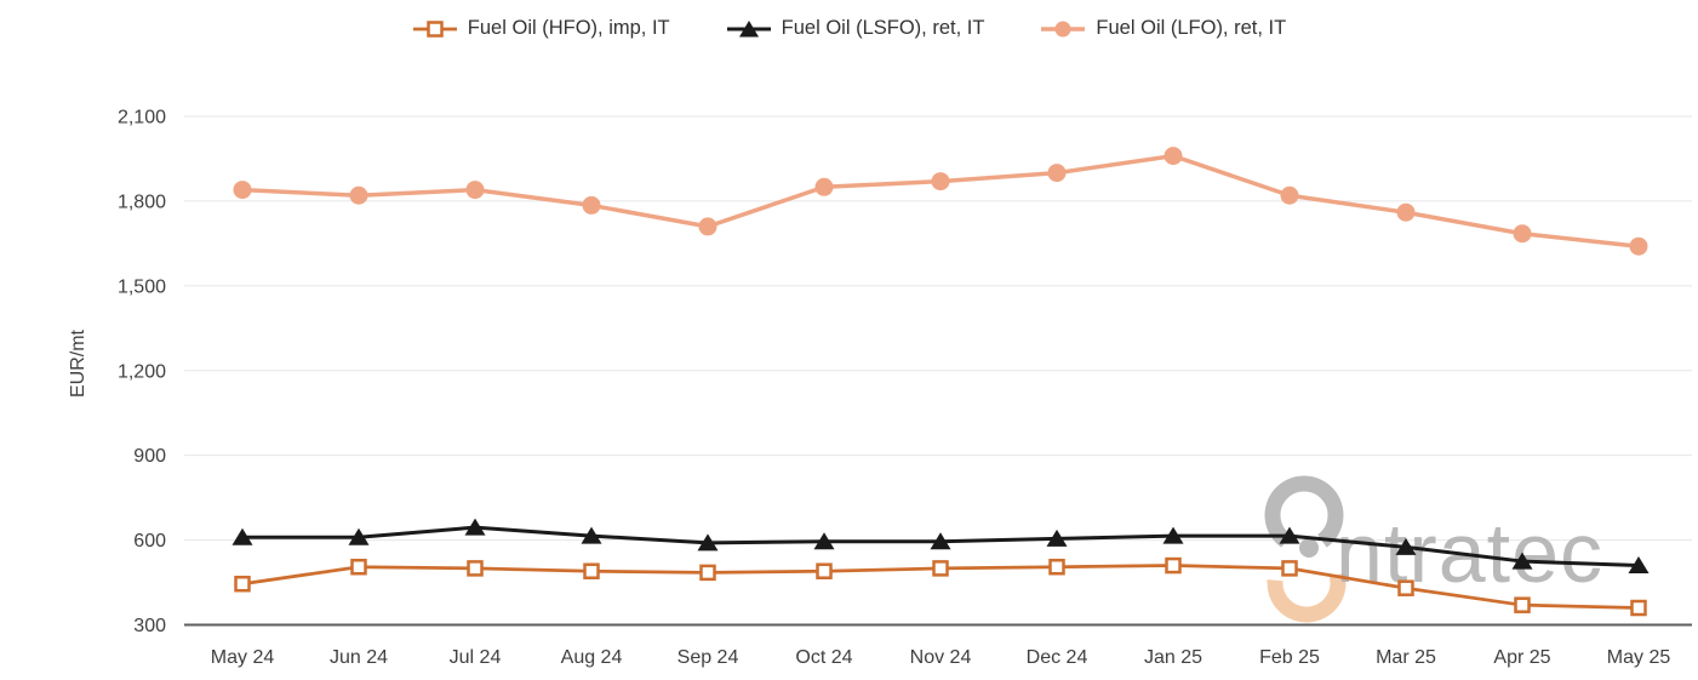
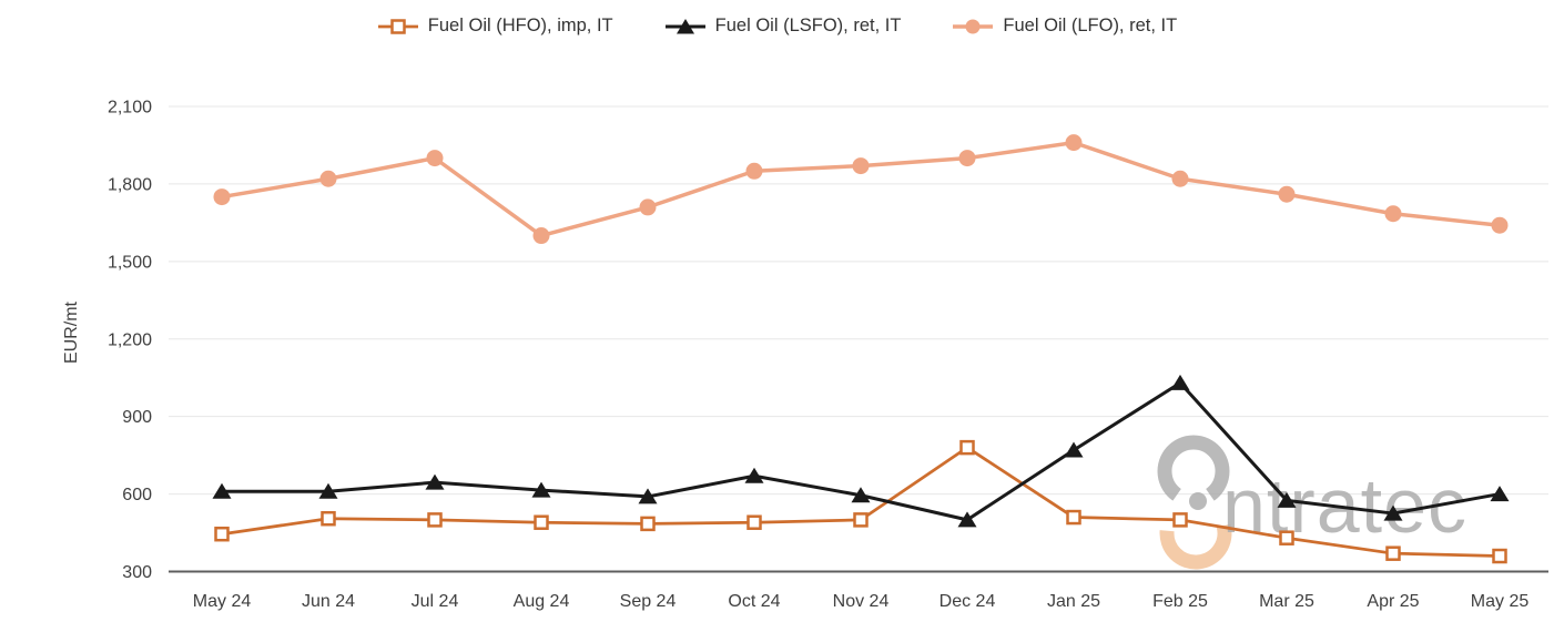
Fuel Oil (LFO), ret, IT/May 24: 1840 -> 1750
Fuel Oil (LFO), ret, IT/Jul 24: 1840 -> 1900
Fuel Oil (LFO), ret, IT/Aug 24: 1780 -> 1600
Fuel Oil (LSFO), ret, IT/Oct 24: 600 -> 670
Fuel Oil (HFO), imp, IT/Dec 24: 500 -> 780
Fuel Oil (LSFO), ret, IT/Dec 24: 600 -> 500
Fuel Oil (LSFO), ret, IT/Jan 25: 620 -> 770
Fuel Oil (LSFO), ret, IT/Feb 25: 620 -> 1030
Fuel Oil (LSFO), ret, IT/May 25: 510 -> 600
